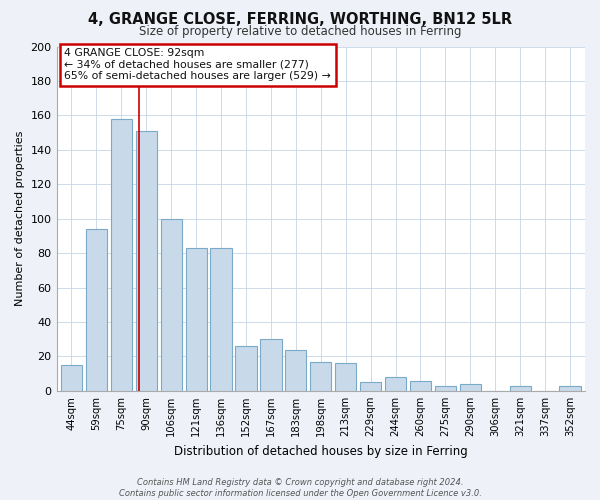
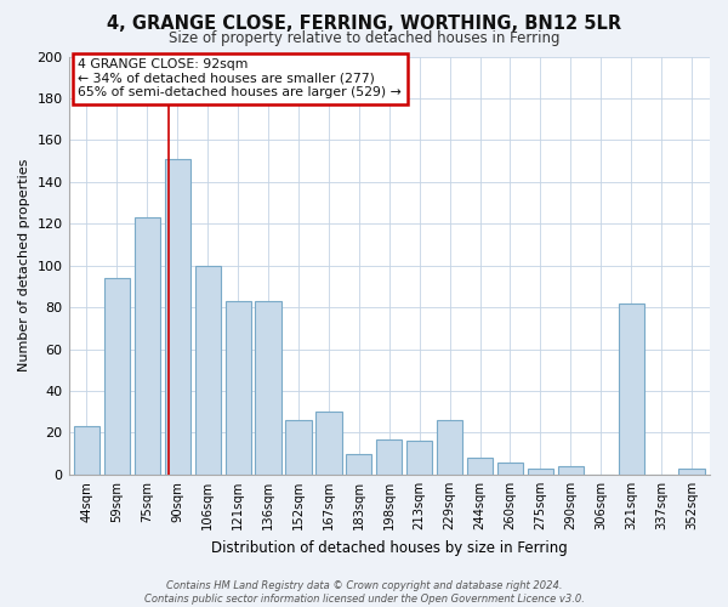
44sqm: 15 -> 23
75sqm: 158 -> 123
183sqm: 24 -> 10
229sqm: 5 -> 26
321sqm: 3 -> 82
